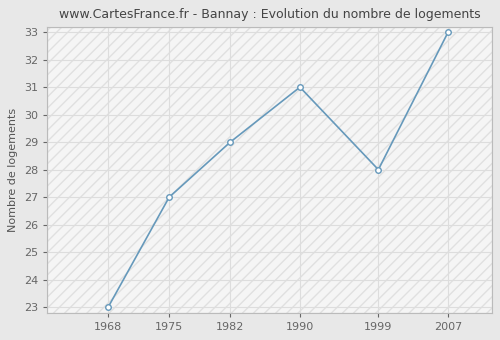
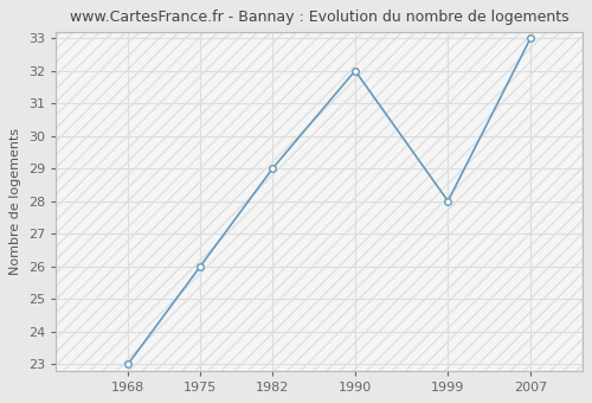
1975: 27 -> 26
1990: 31 -> 32
